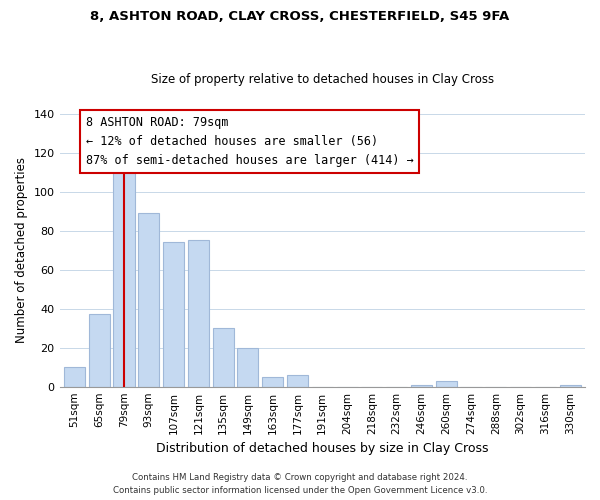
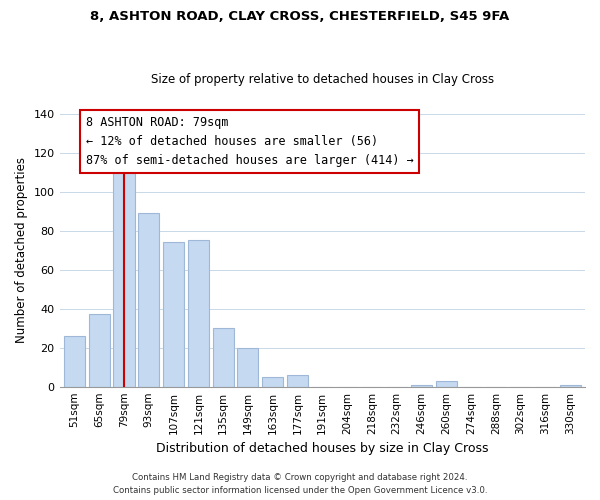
51sqm: 10 -> 26
